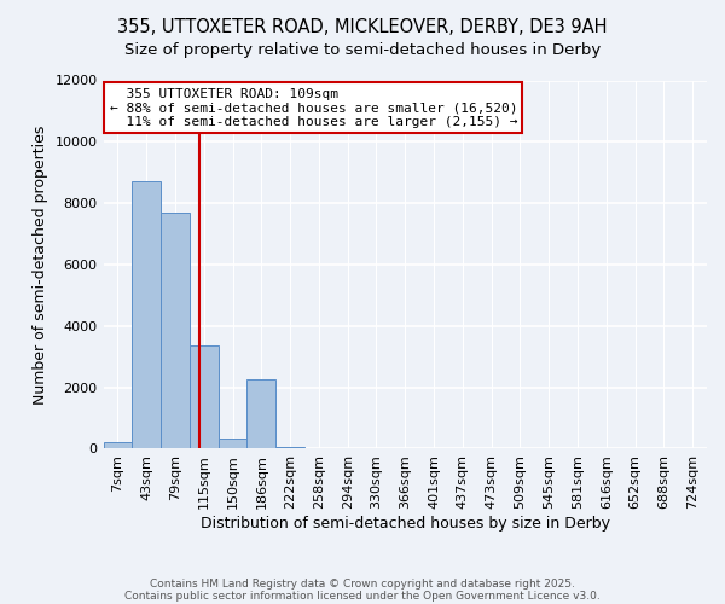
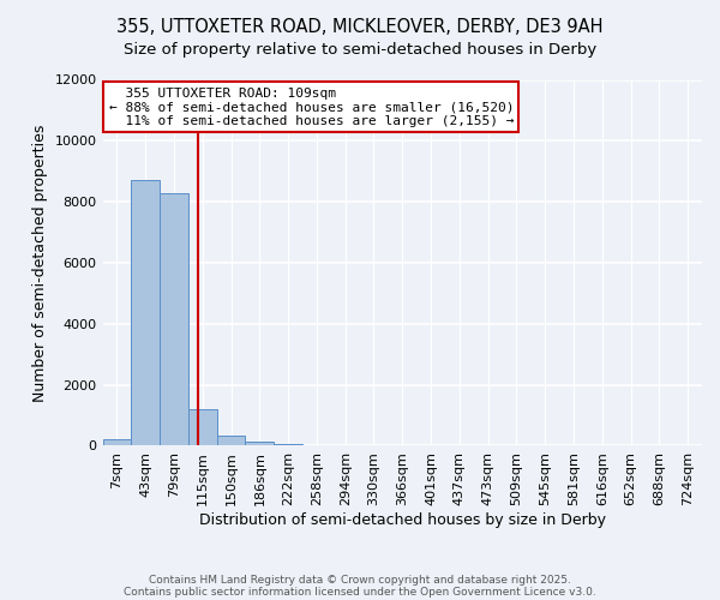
79sqm: 7700 -> 8300
115sqm: 3350 -> 1200
186sqm: 2250 -> 120
